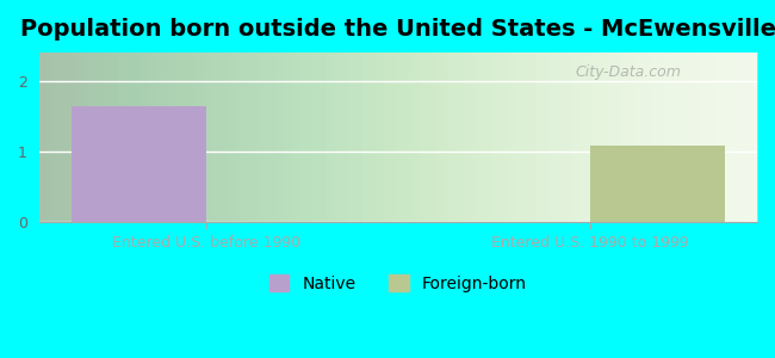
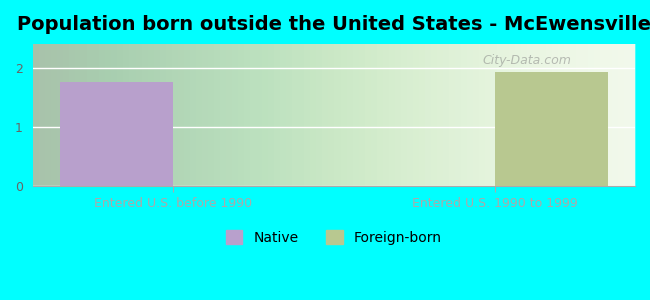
Native/Entered U.S. before 1990: 1.64 -> 1.75
Foreign-born/Entered U.S. 1990 to 1999: 1.08 -> 1.93
